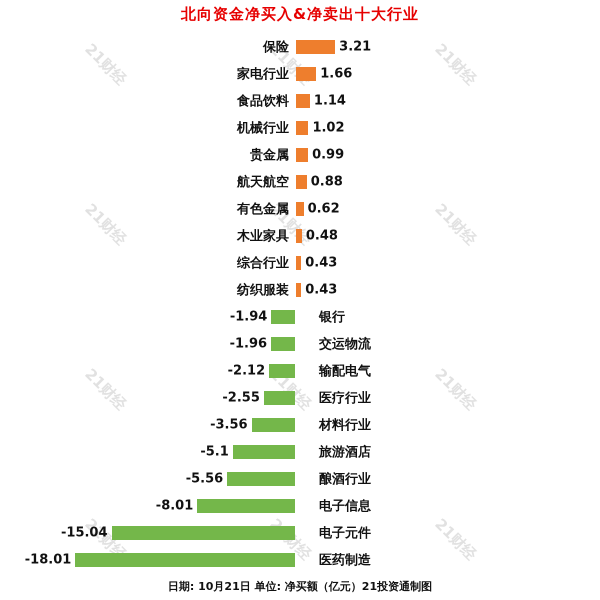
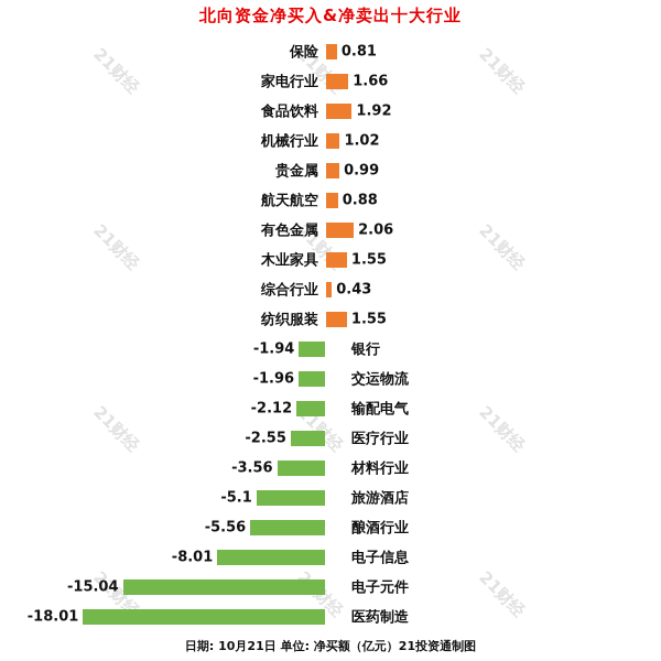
保险: 3.21 -> 0.81
食品饮料: 1.14 -> 1.92
有色金属: 0.62 -> 2.06
木业家具: 0.48 -> 1.55
纺织服装: 0.43 -> 1.55
